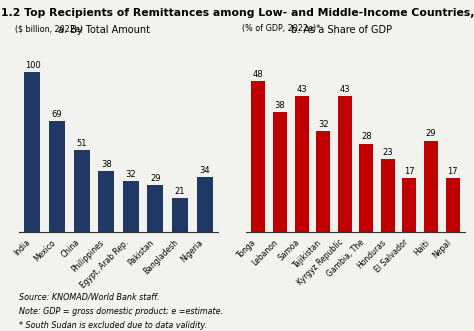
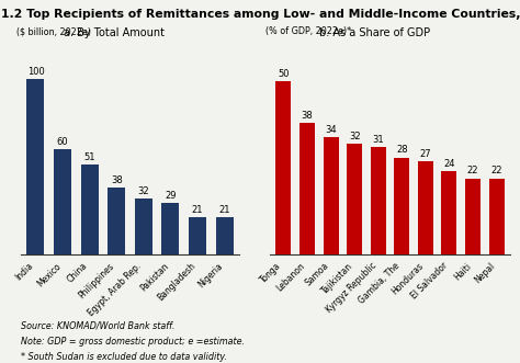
Mexico: 69 -> 60
Nigeria: 34 -> 21
Tonga: 48 -> 50
Samoa: 43 -> 34
Kyrgyz Republic: 43 -> 31
Honduras: 23 -> 27
El Salvador: 17 -> 24
Haiti: 29 -> 22
Nepal: 17 -> 22
